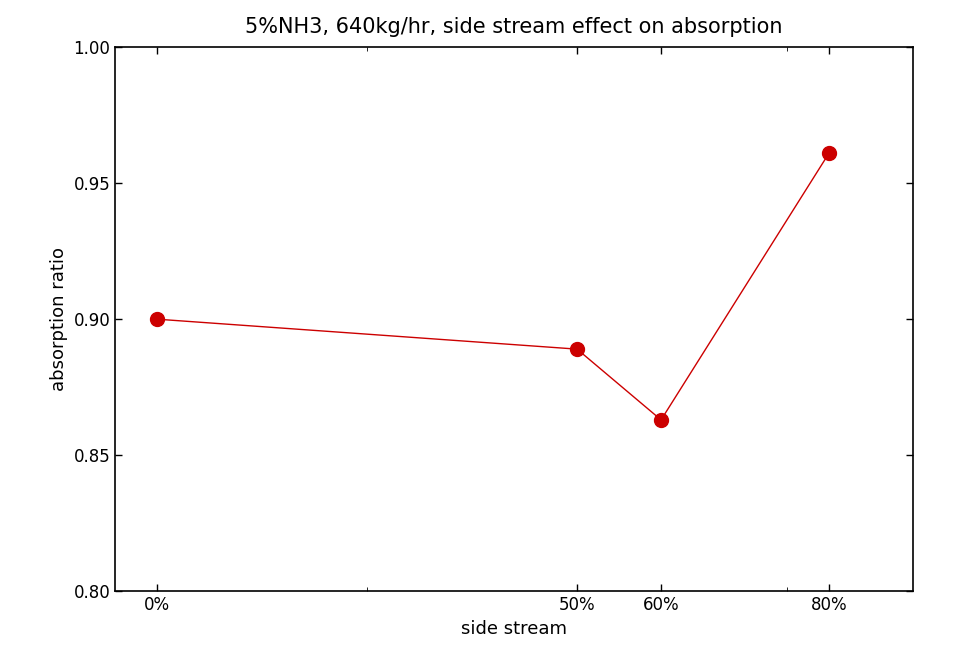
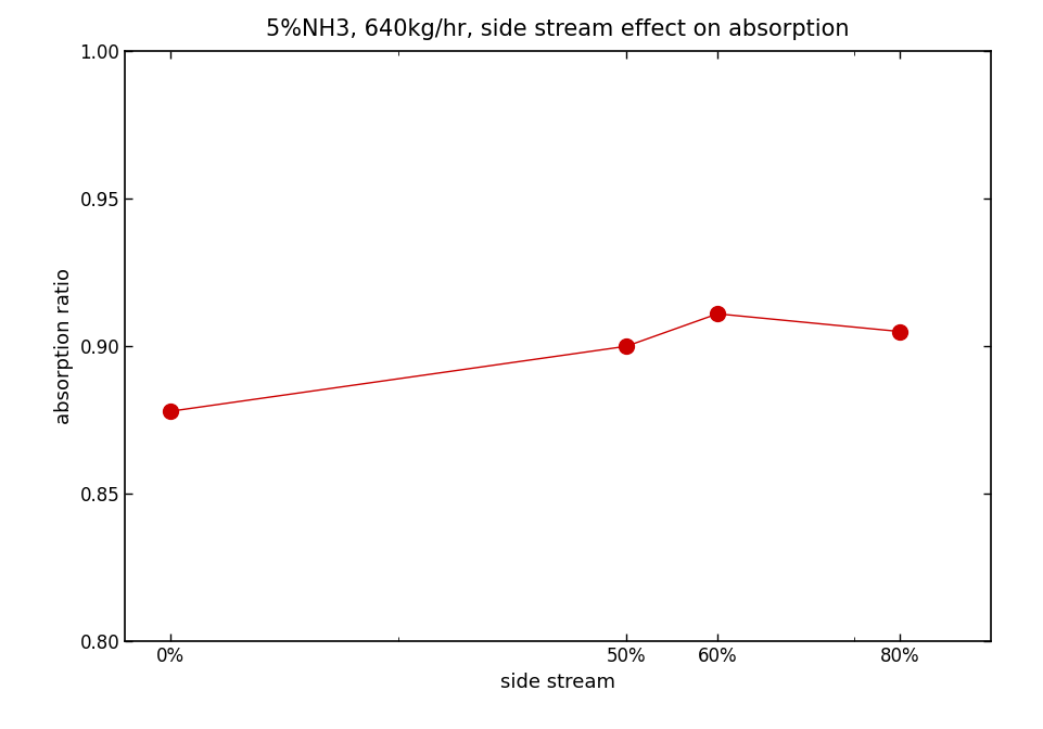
0%: 0.900 -> 0.878
50%: 0.889 -> 0.900
60%: 0.863 -> 0.911
80%: 0.961 -> 0.905
